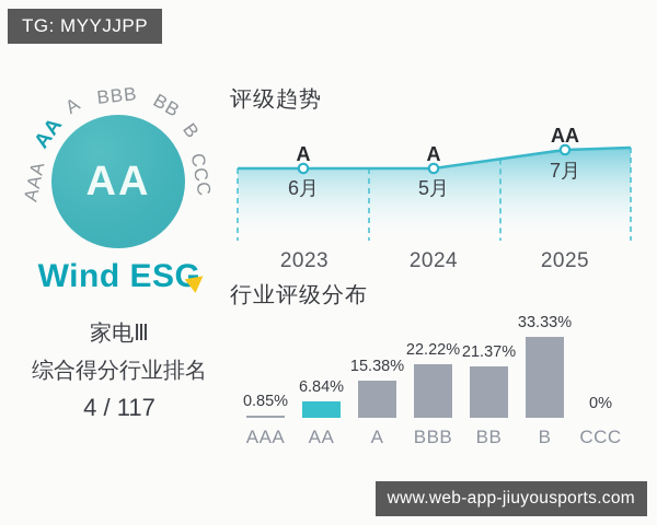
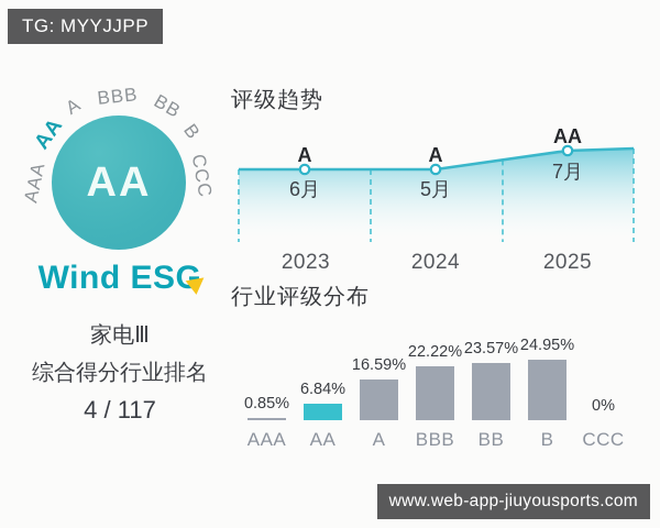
行业评级分布/A: 15.38% -> 16.59%
行业评级分布/BB: 21.37% -> 23.57%
行业评级分布/B: 33.33% -> 24.95%
